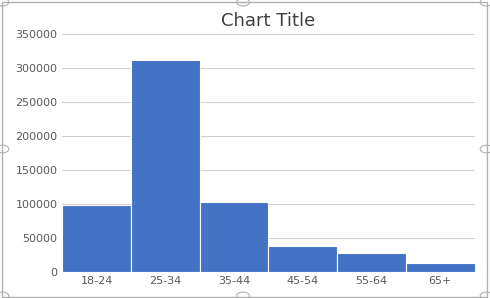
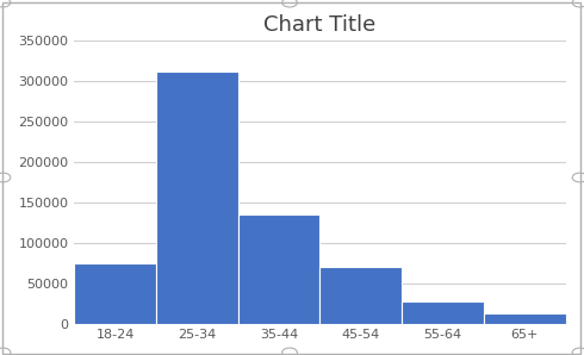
18-24: 98000 -> 75000
35-44: 102000 -> 135000
45-54: 38000 -> 70000
